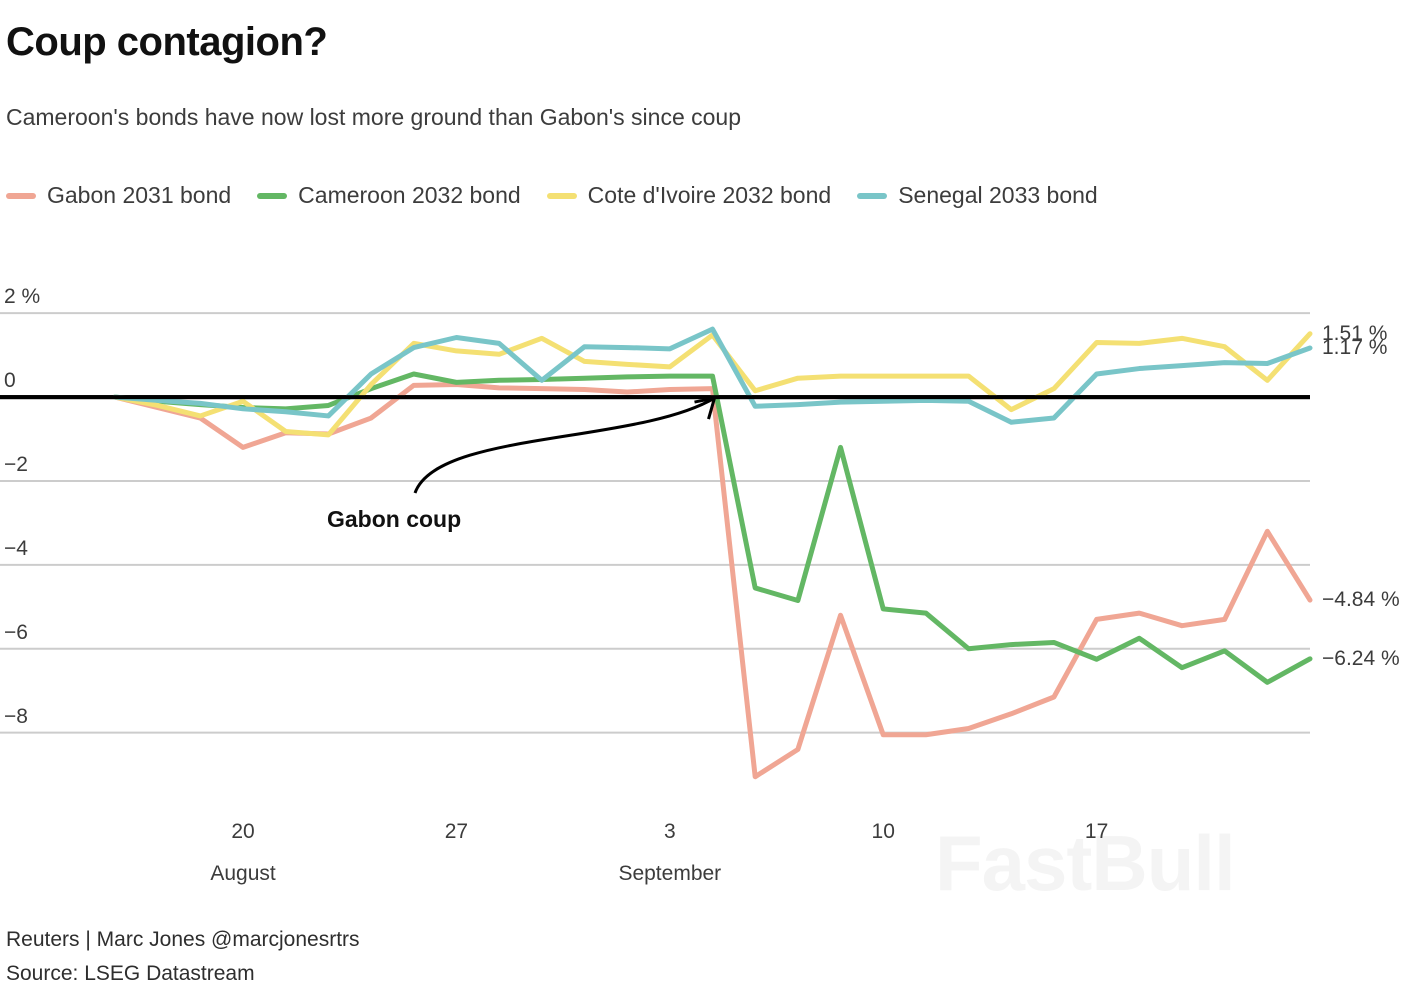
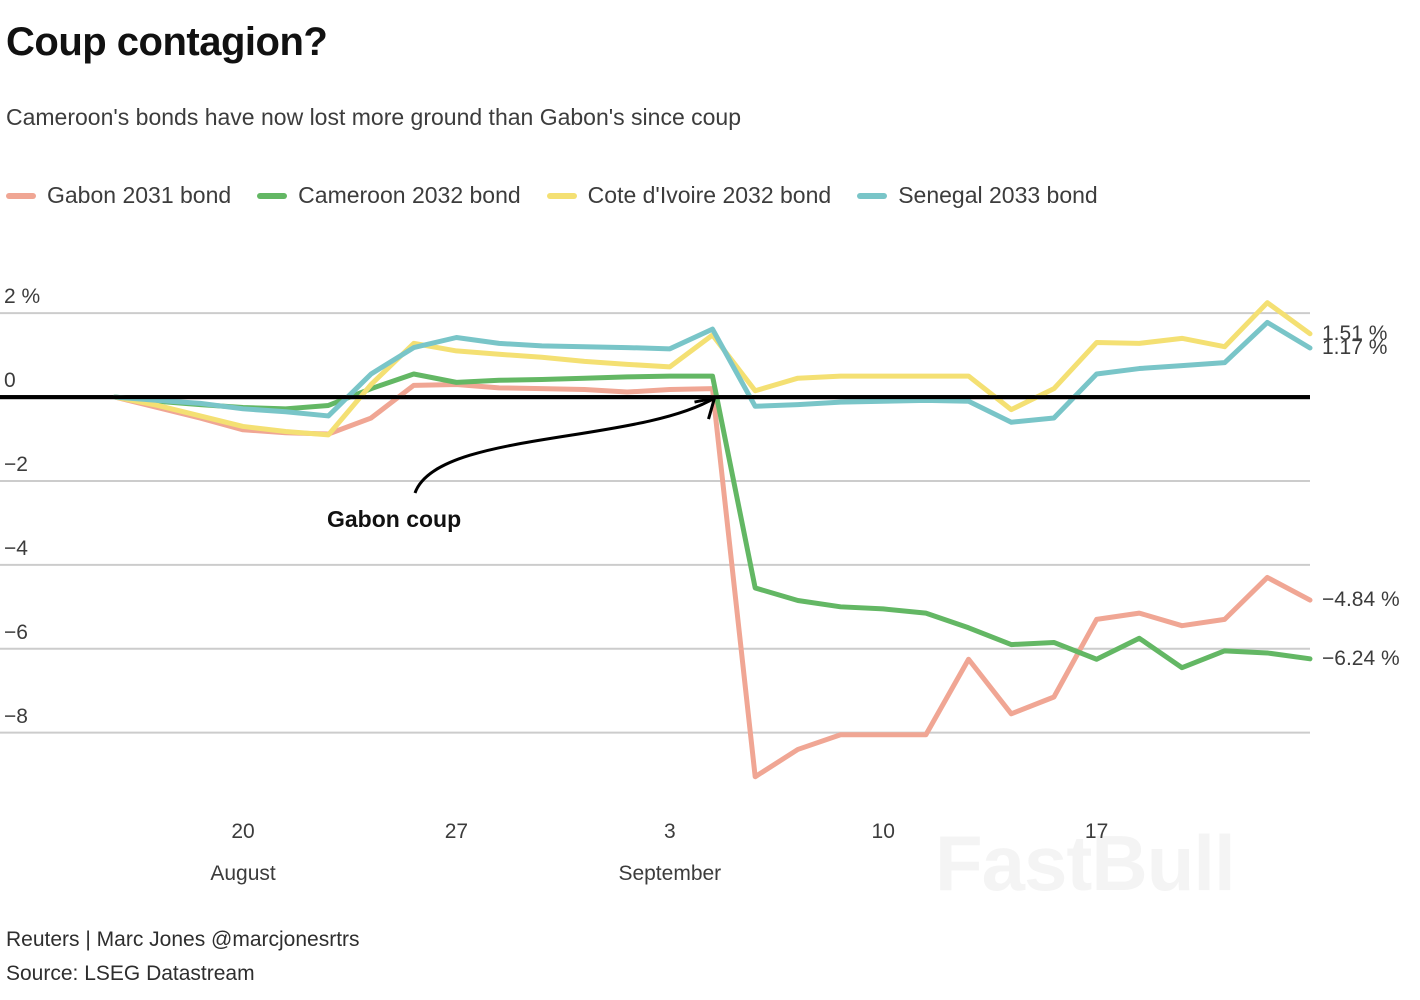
Gabon 2031 bond/3: -1.2% -> -0.8%
Cote d'Ivoire 2032 bond/3: -0.1% -> -0.7%
Cote d'Ivoire 2032 bond/10: 1.4% -> 0.9%
Senegal 2033 bond/10: 0.4% -> 1.2%
Gabon 2031 bond/17: -5.2% -> -8.1%
Cameroon 2032 bond/17: -1.2% -> -5.0%
Gabon 2031 bond/20: -7.9% -> -6.2%
Cameroon 2032 bond/20: -6.0% -> -5.5%
Gabon 2031 bond/27: -3.2% -> -4.3%
Cameroon 2032 bond/27: -6.8% -> -6.1%
Cote d'Ivoire 2032 bond/27: 0.4% -> 2.2%
Senegal 2033 bond/27: 0.8% -> 1.8%
